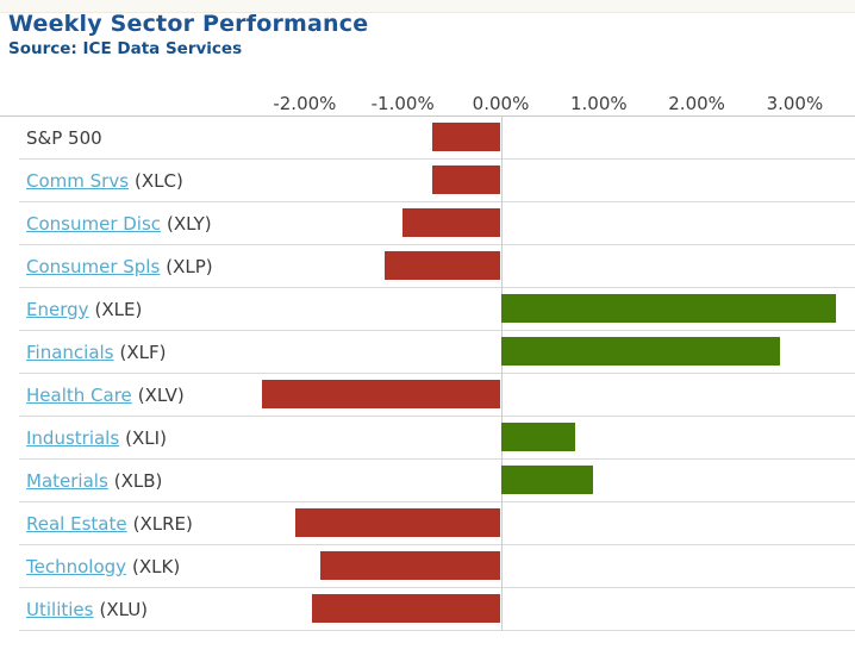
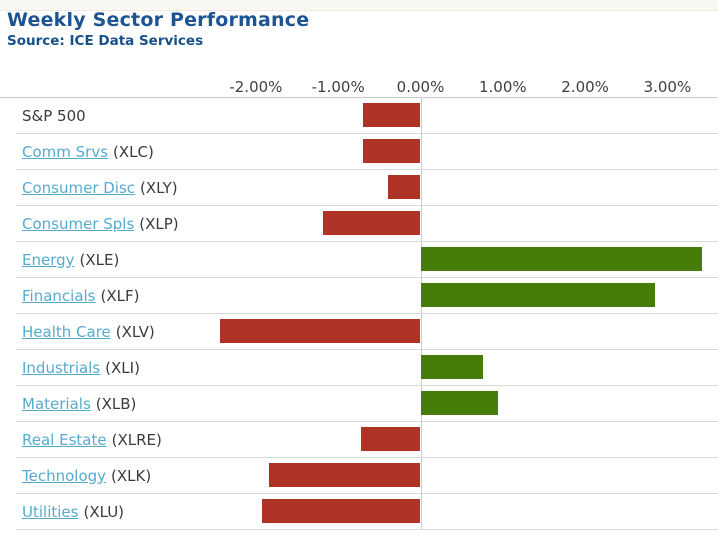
Consumer Disc: -1.0% -> -0.4%
Real Estate: -2.1% -> -0.7%
